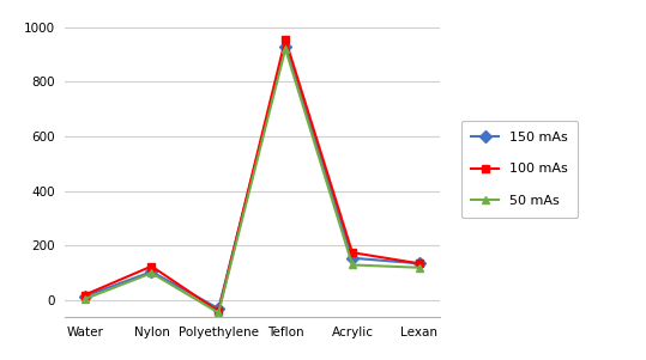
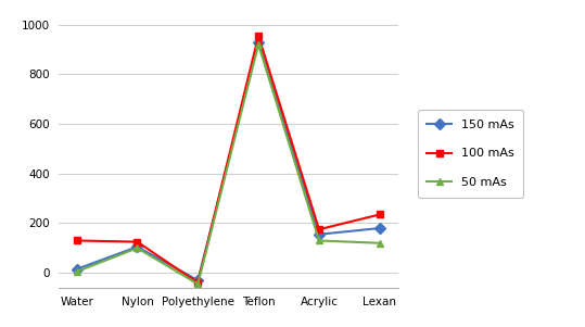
100 mAs/Water: 20 -> 130
150 mAs/Lexan: 135 -> 180
100 mAs/Lexan: 135 -> 235
